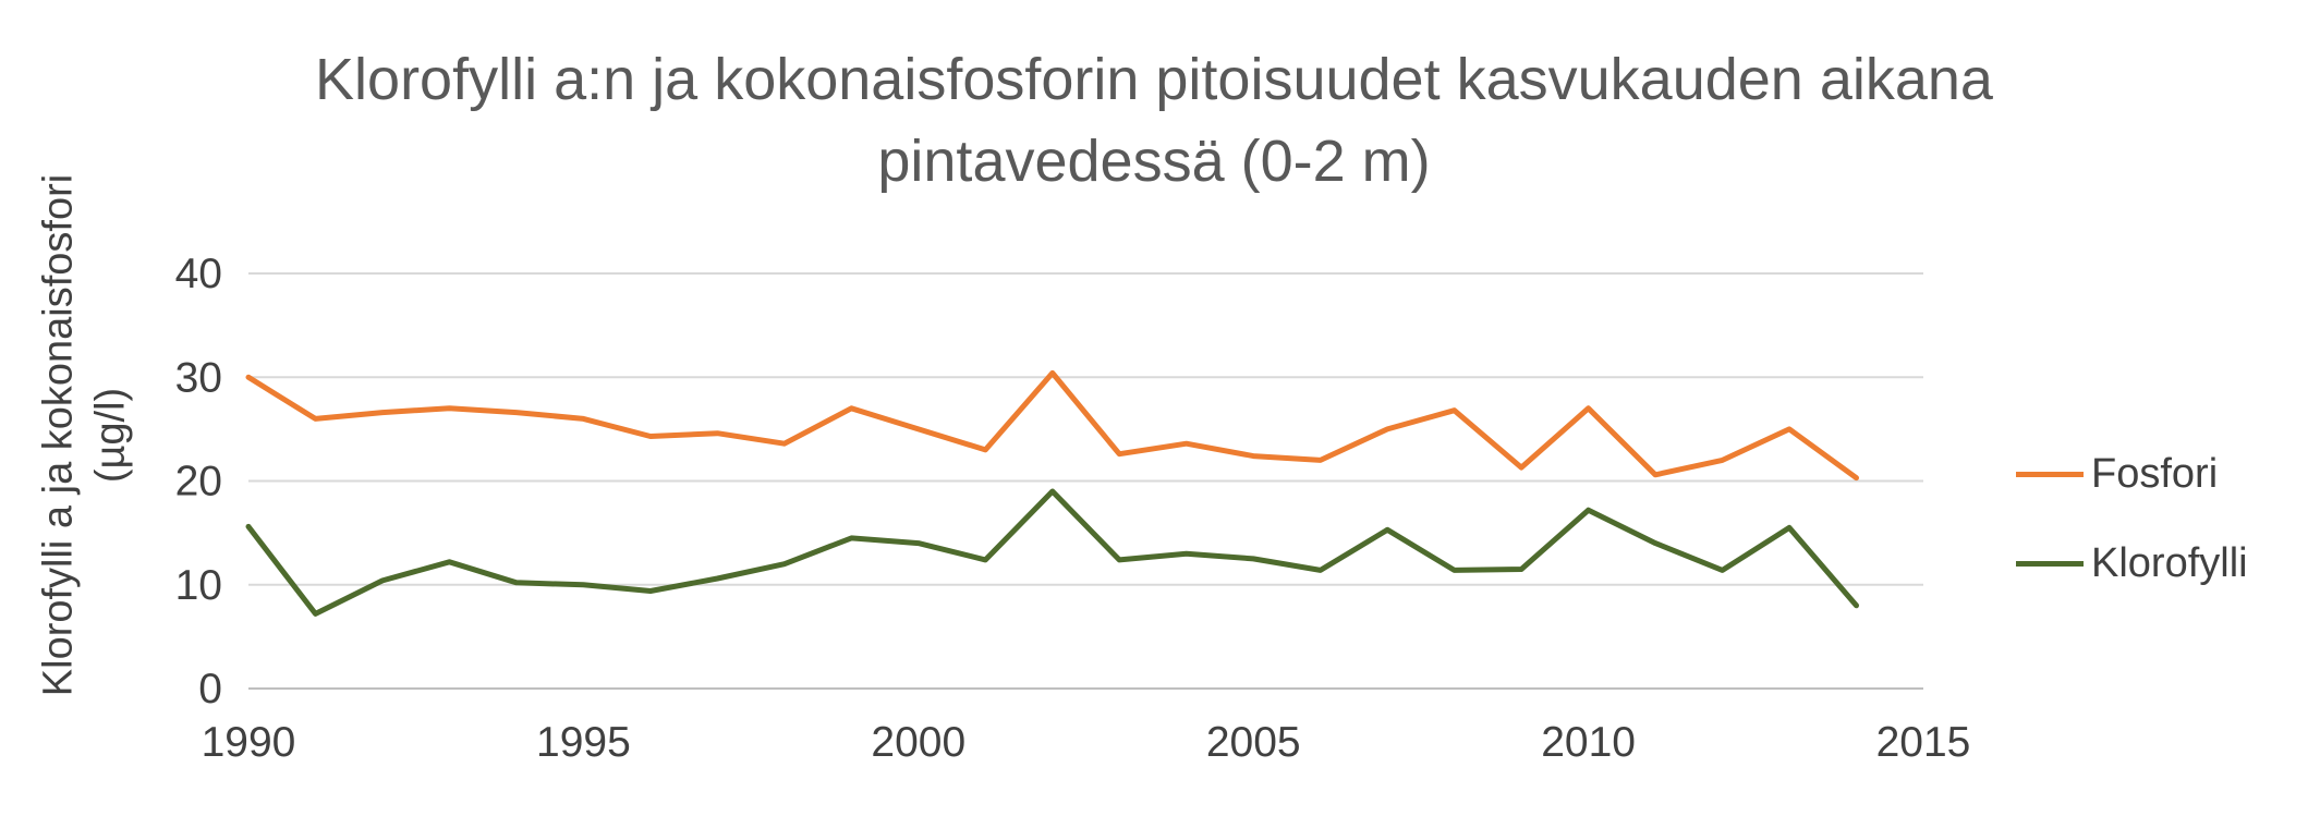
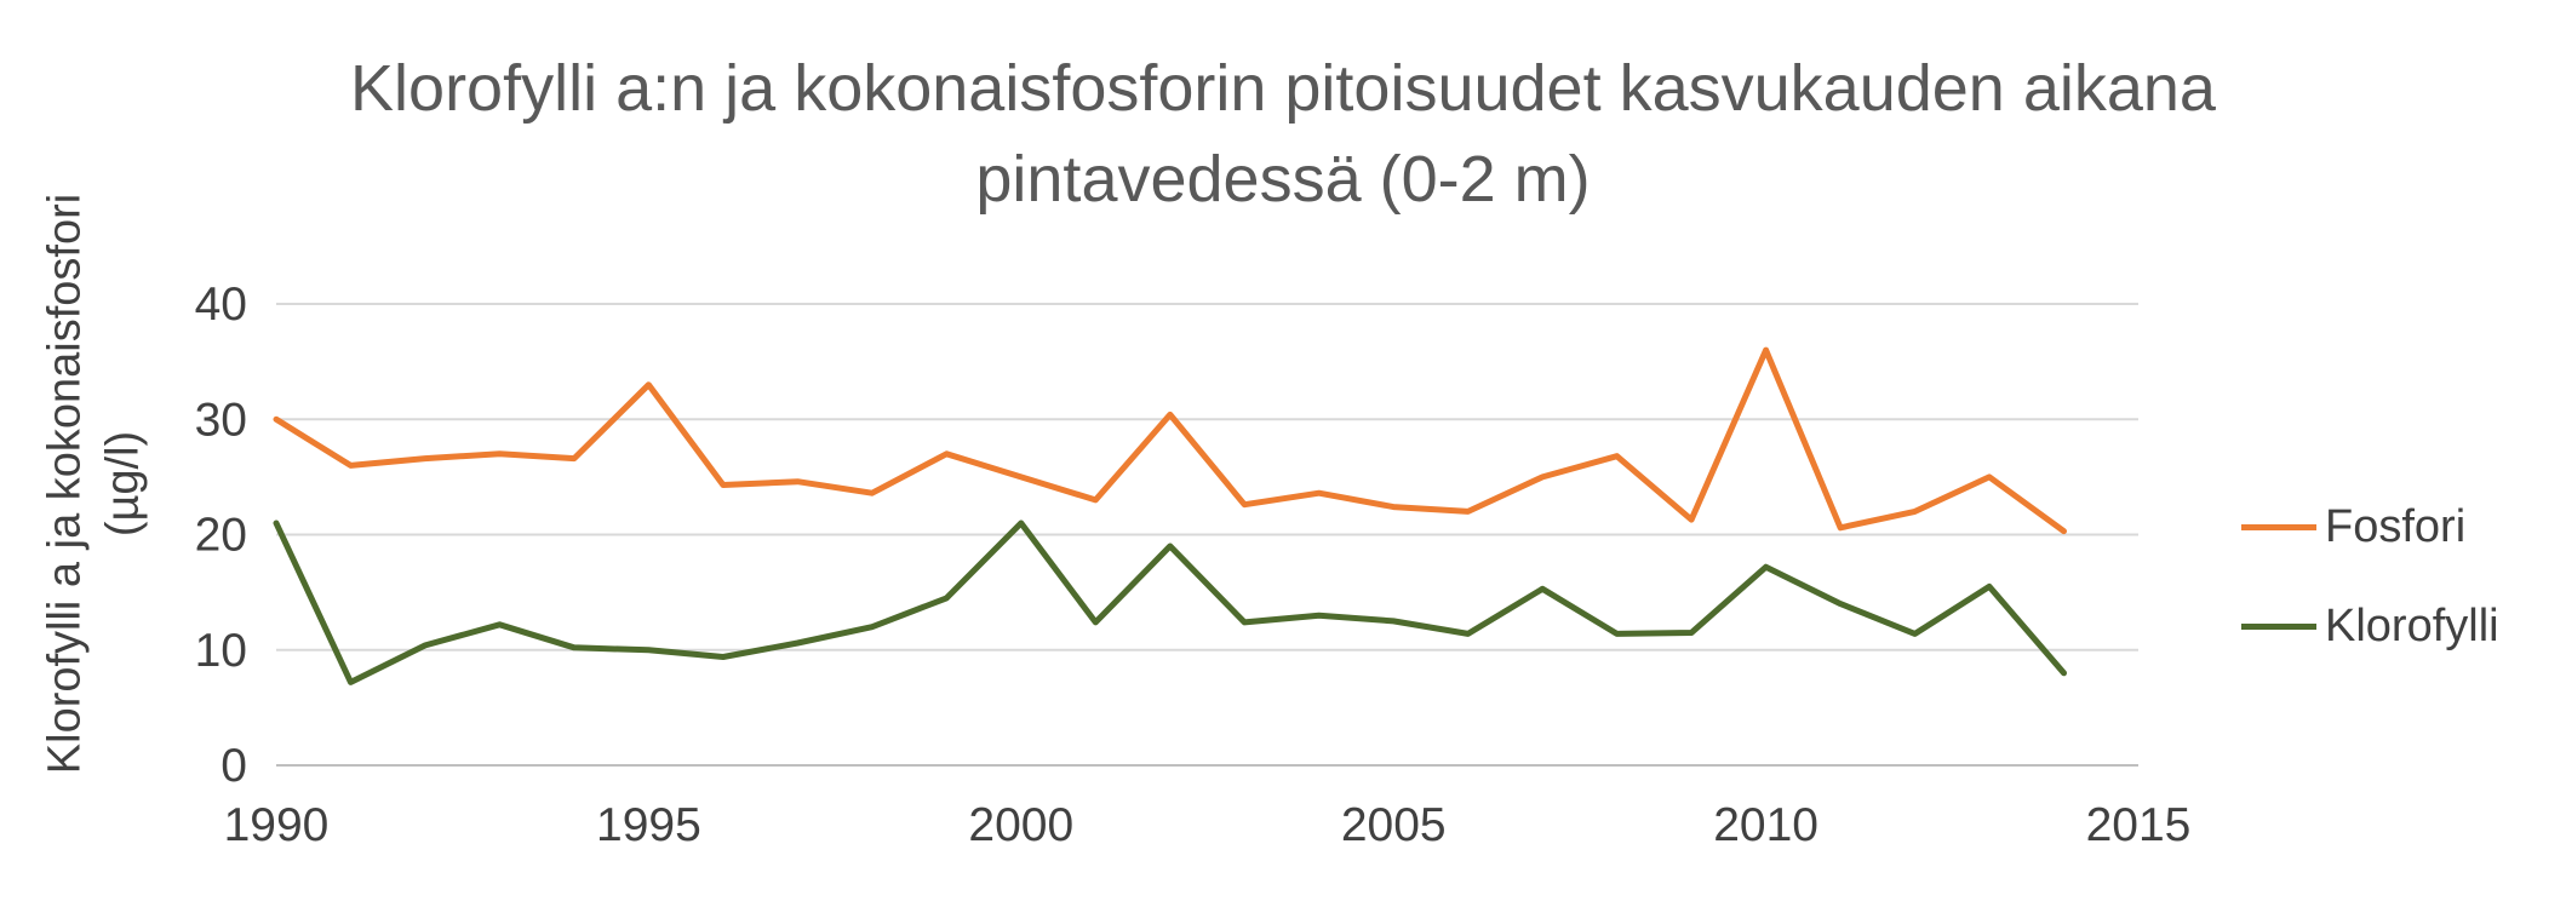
Klorofylli/1990: 16 -> 21
Fosfori/1995: 26 -> 33
Klorofylli/2000: 14 -> 21
Fosfori/2010: 27 -> 36
